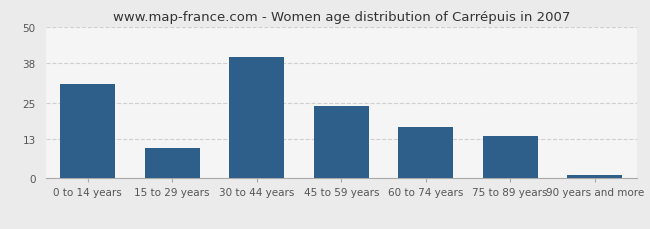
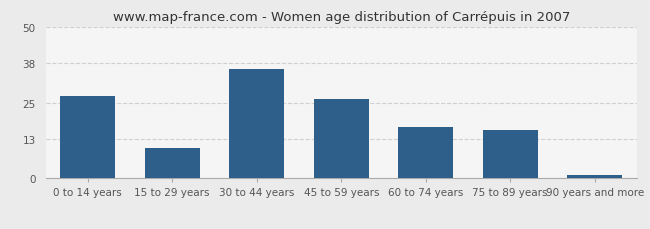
0 to 14 years: 31 -> 27
30 to 44 years: 40 -> 36
45 to 59 years: 24 -> 26
75 to 89 years: 14 -> 16
